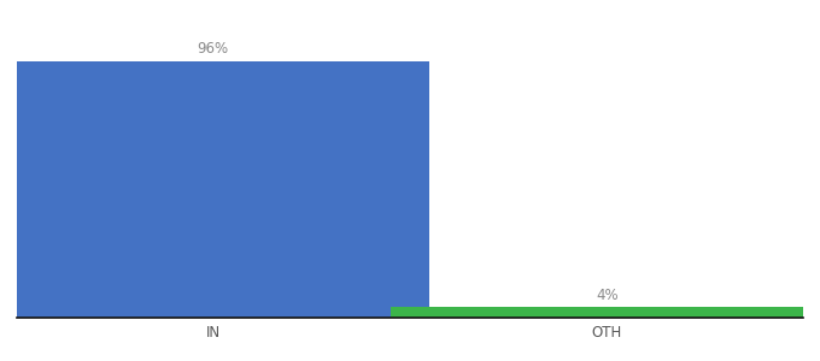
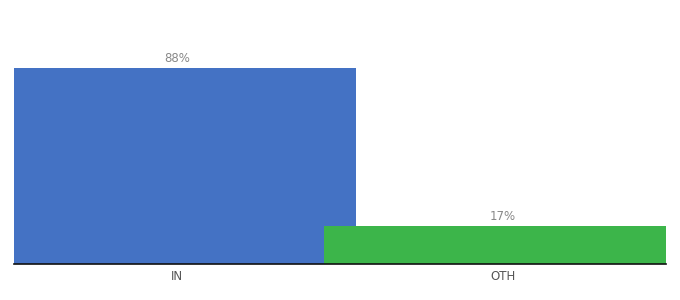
IN: 96% -> 88%
OTH: 4% -> 17%
